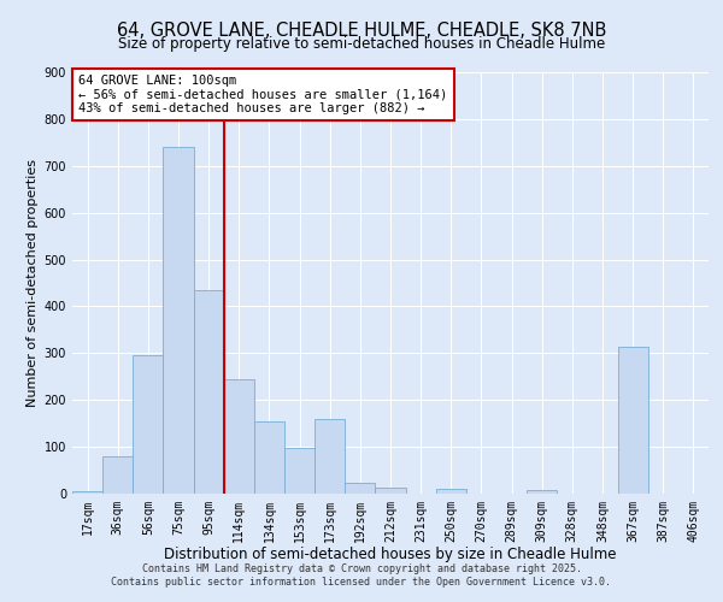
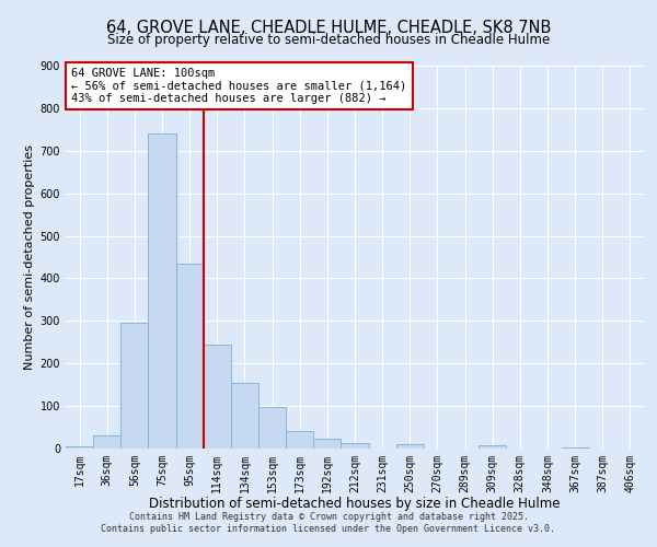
36sqm: 80 -> 30
173sqm: 160 -> 42
367sqm: 315 -> 3
